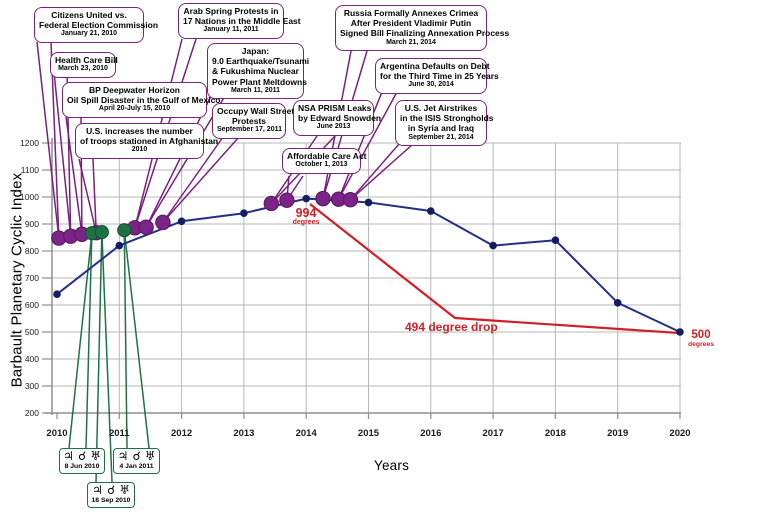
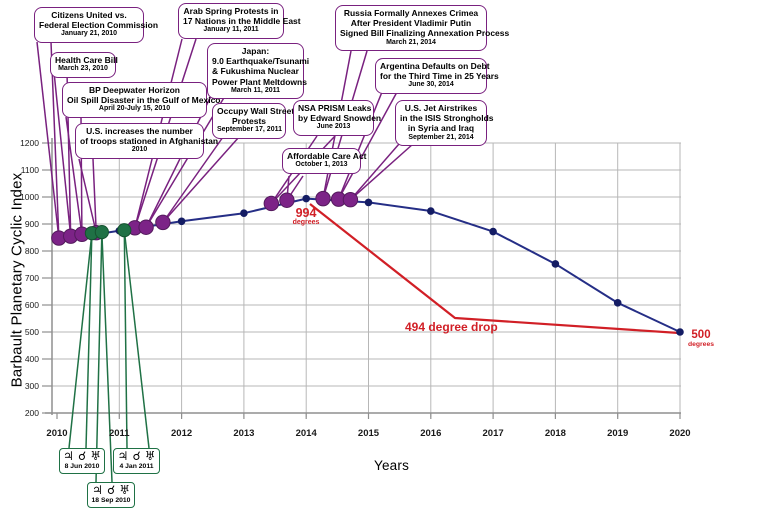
2010: 640 -> 840
2011: 820 -> 880
2017: 820 -> 870
2018: 840 -> 750
